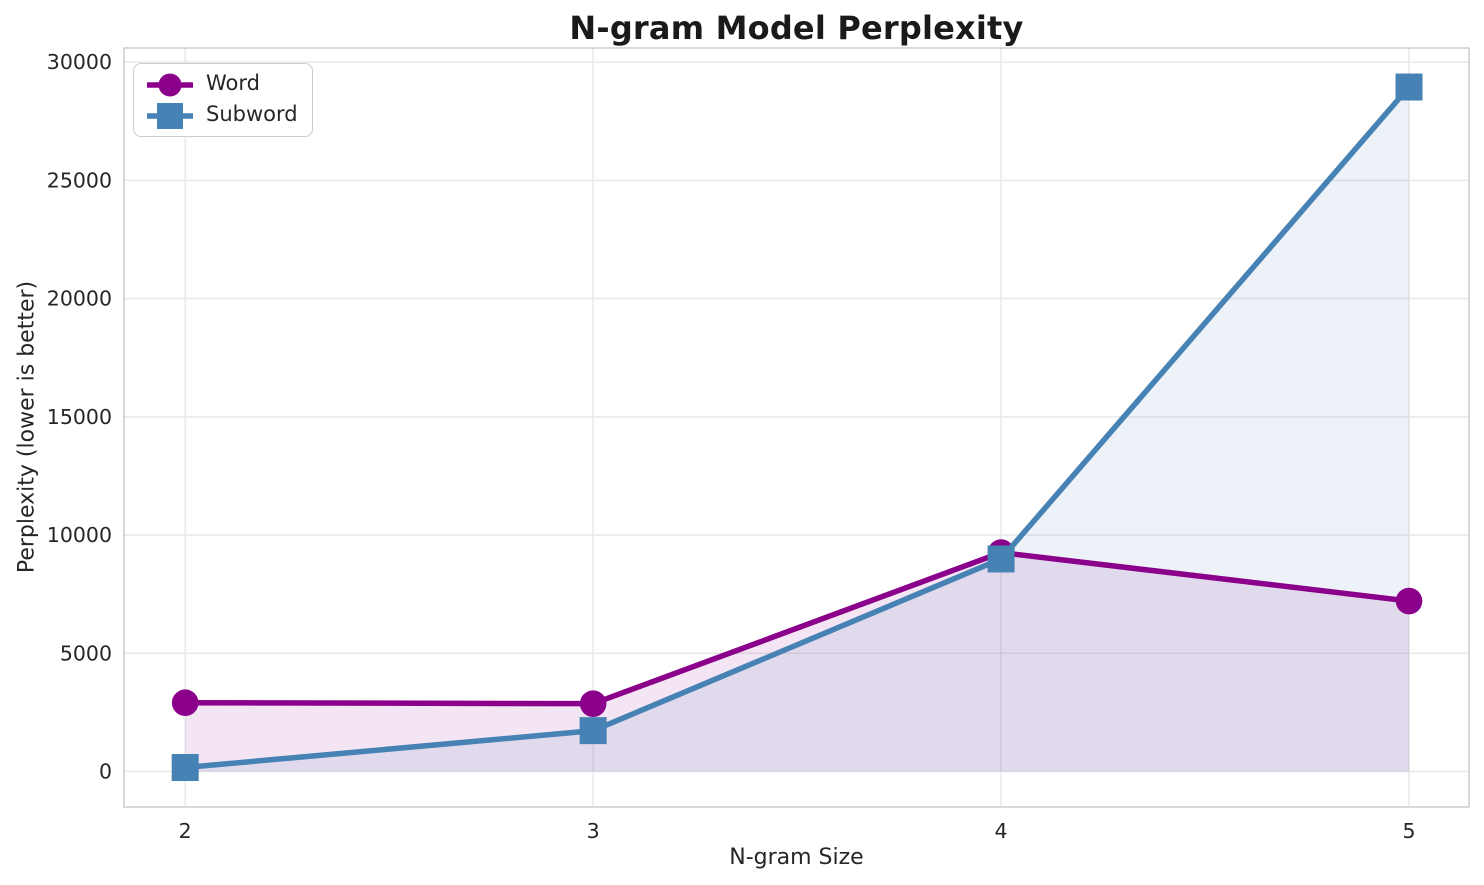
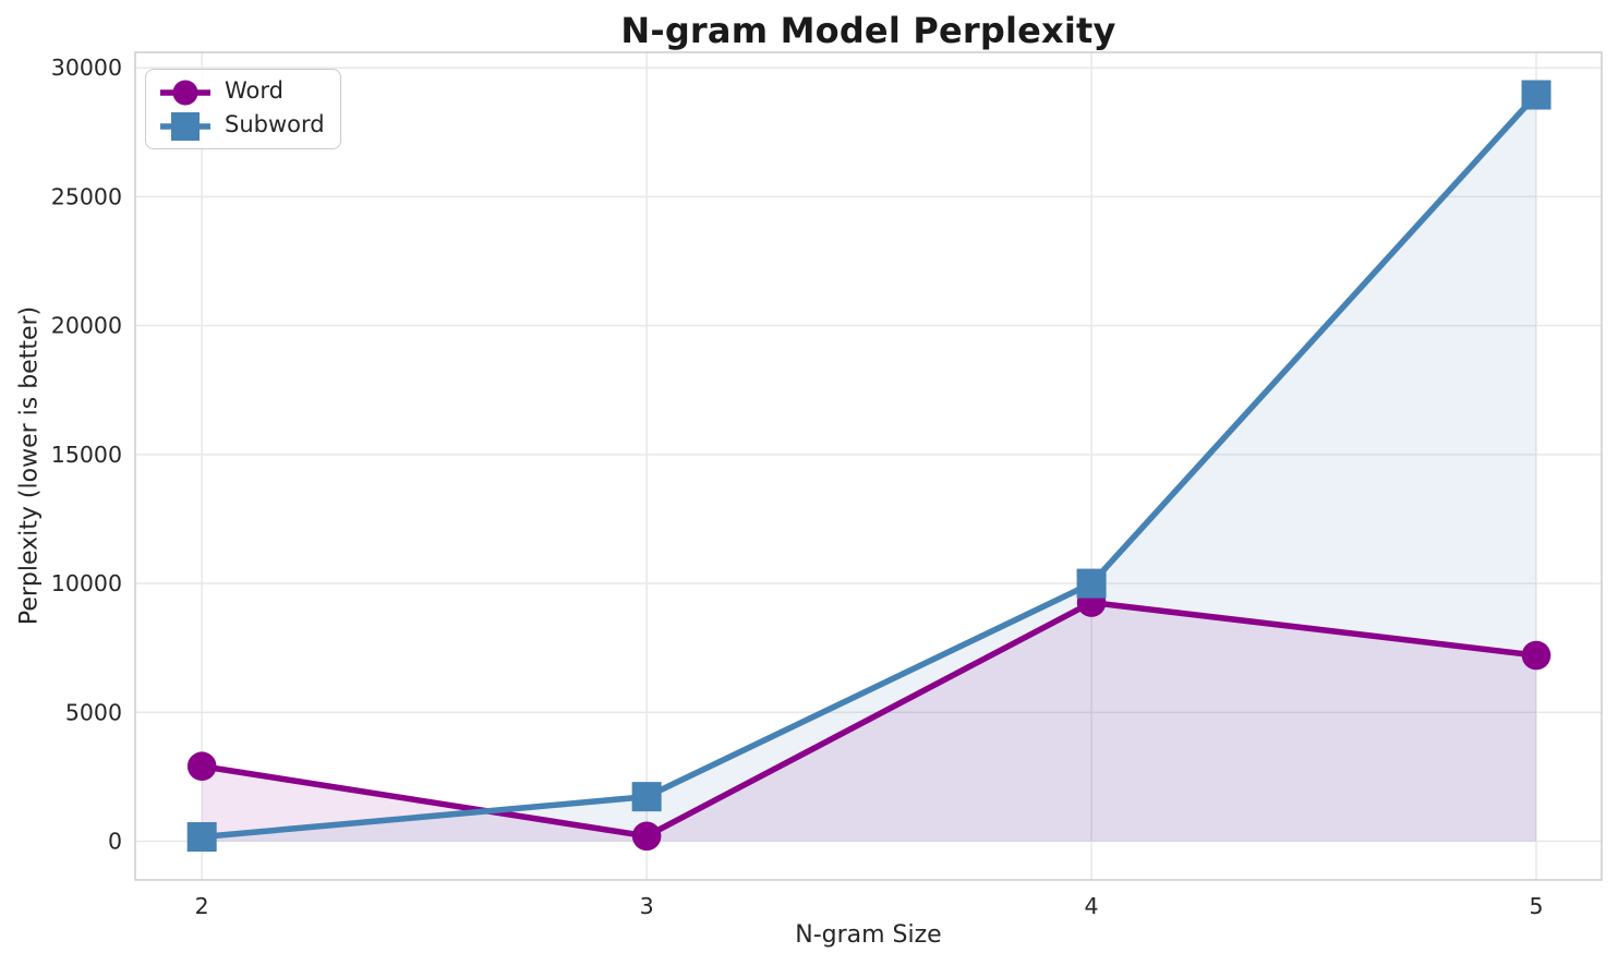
Word/3: 2900 -> 200
Subword/4: 9000 -> 10000
